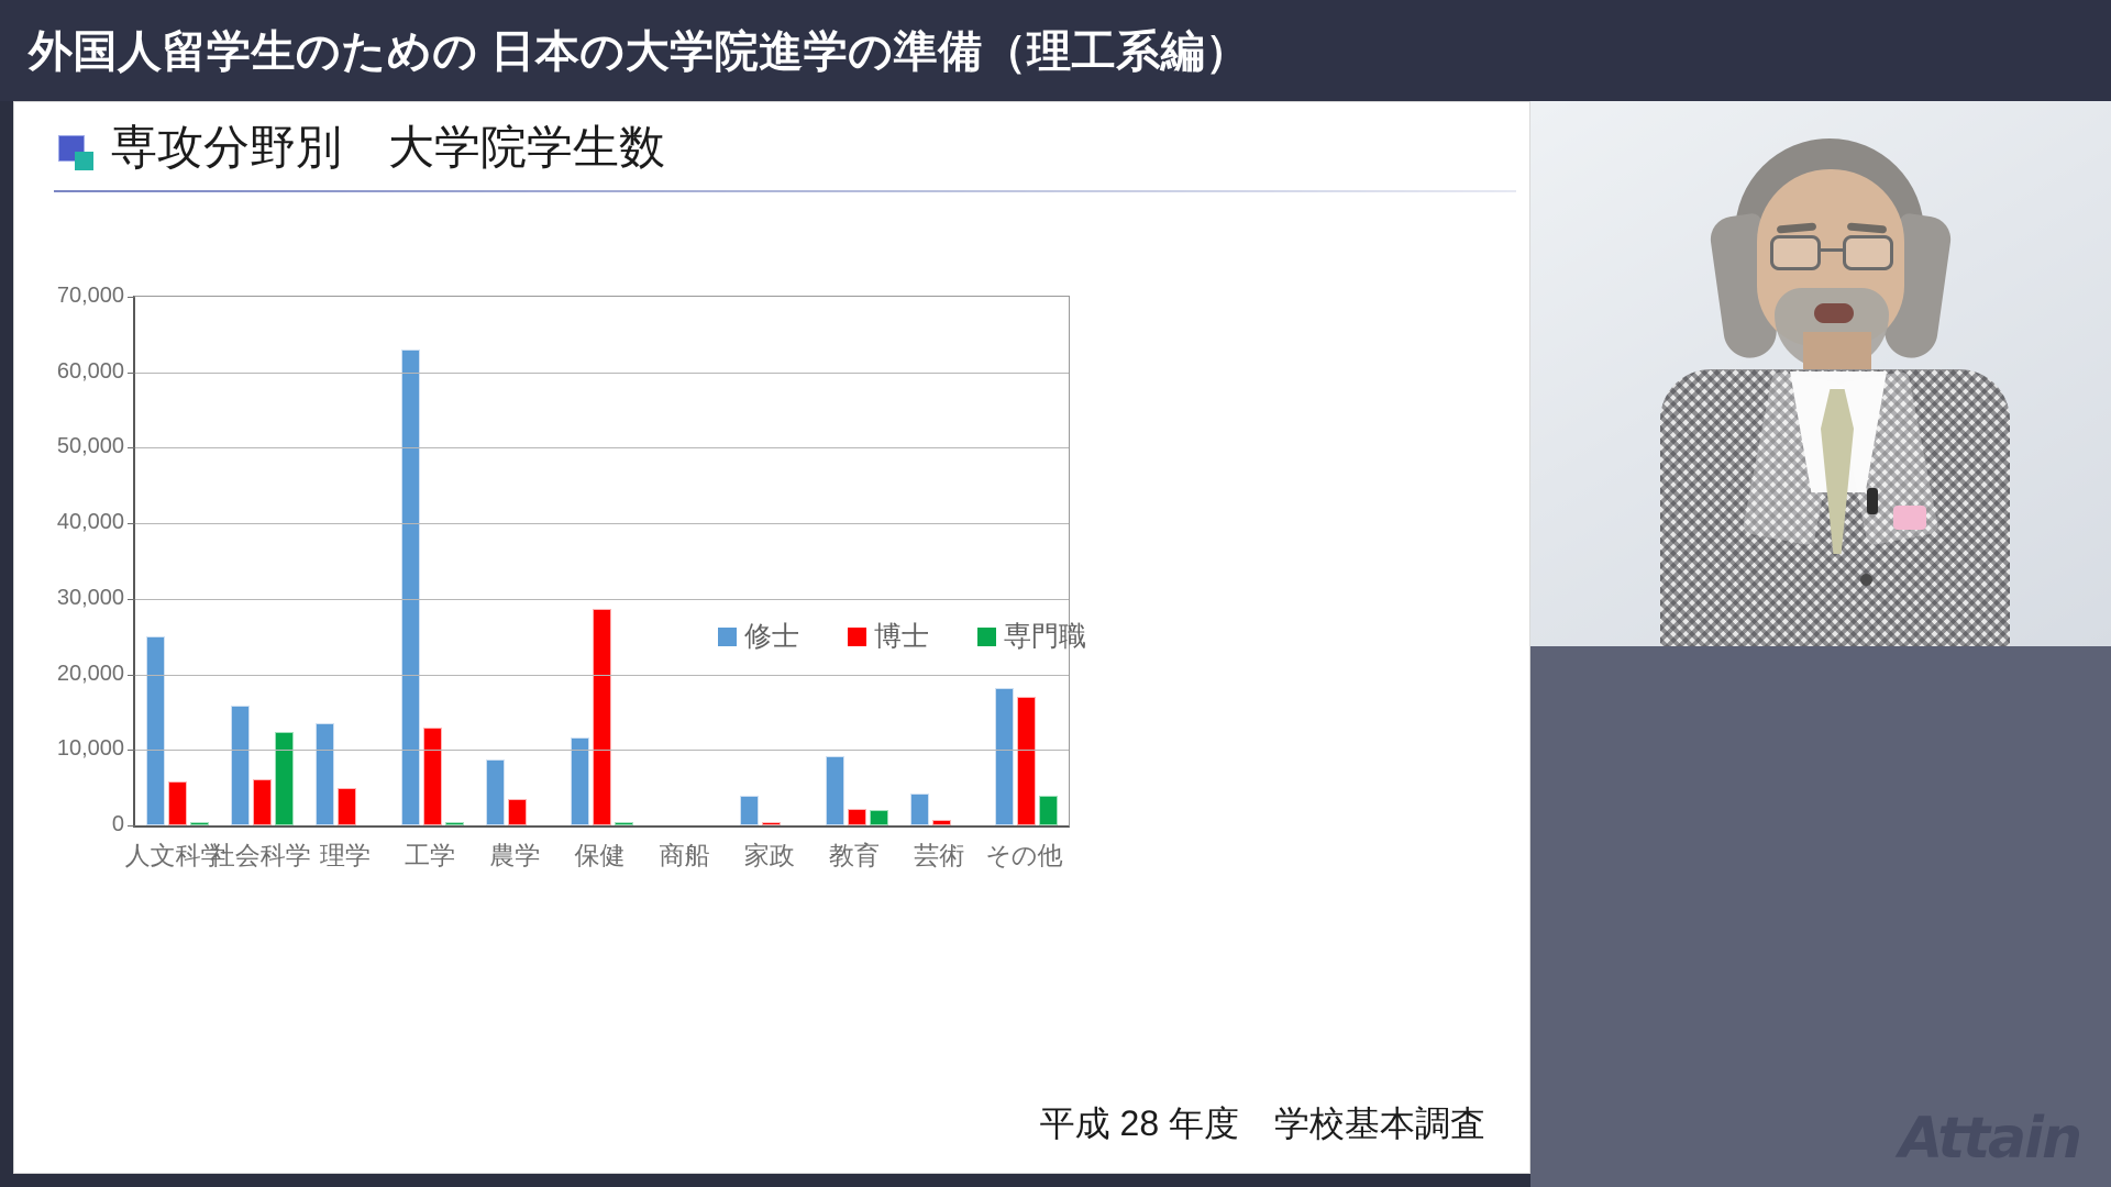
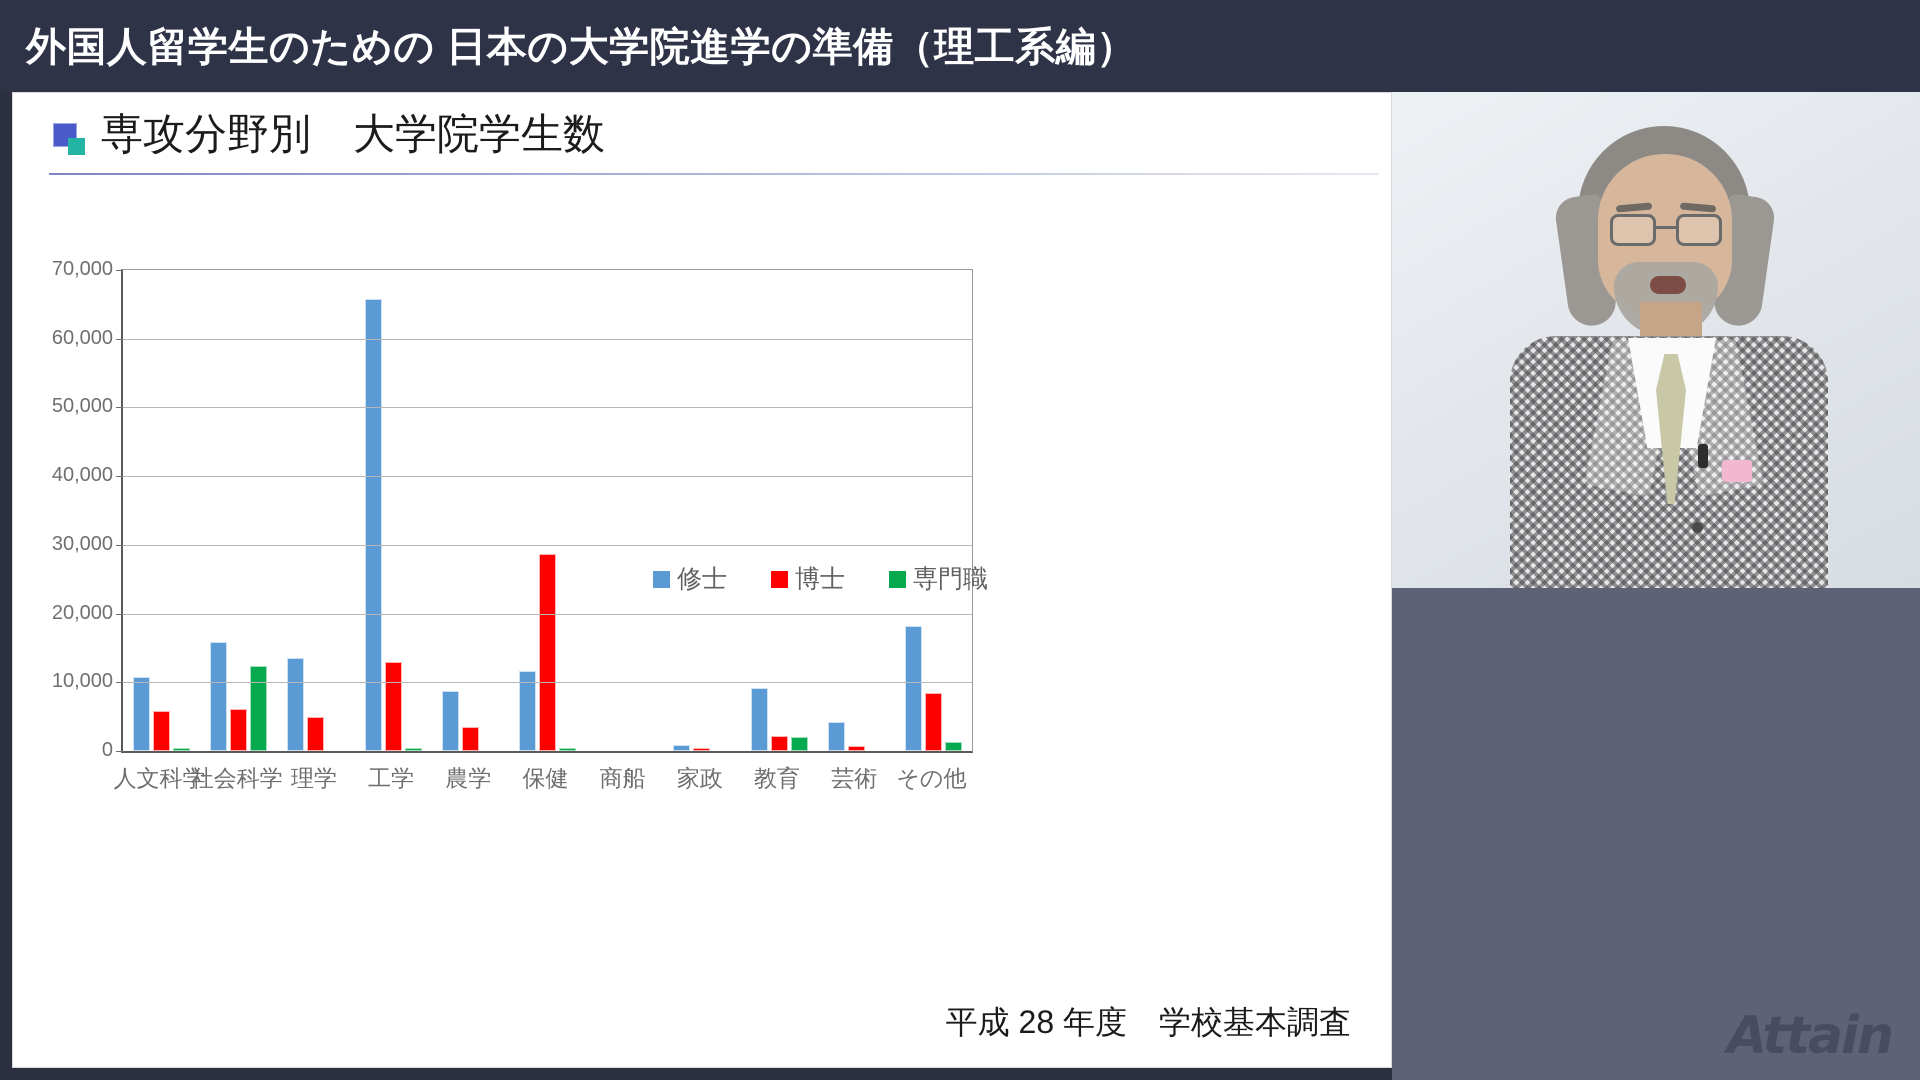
修士/人文科学: 25000 -> 11000
修士/工学: 63000 -> 66000
修士/家政: 4000 -> 1000
博士/その他: 17000 -> 8000
専門職/その他: 4000 -> 1000
